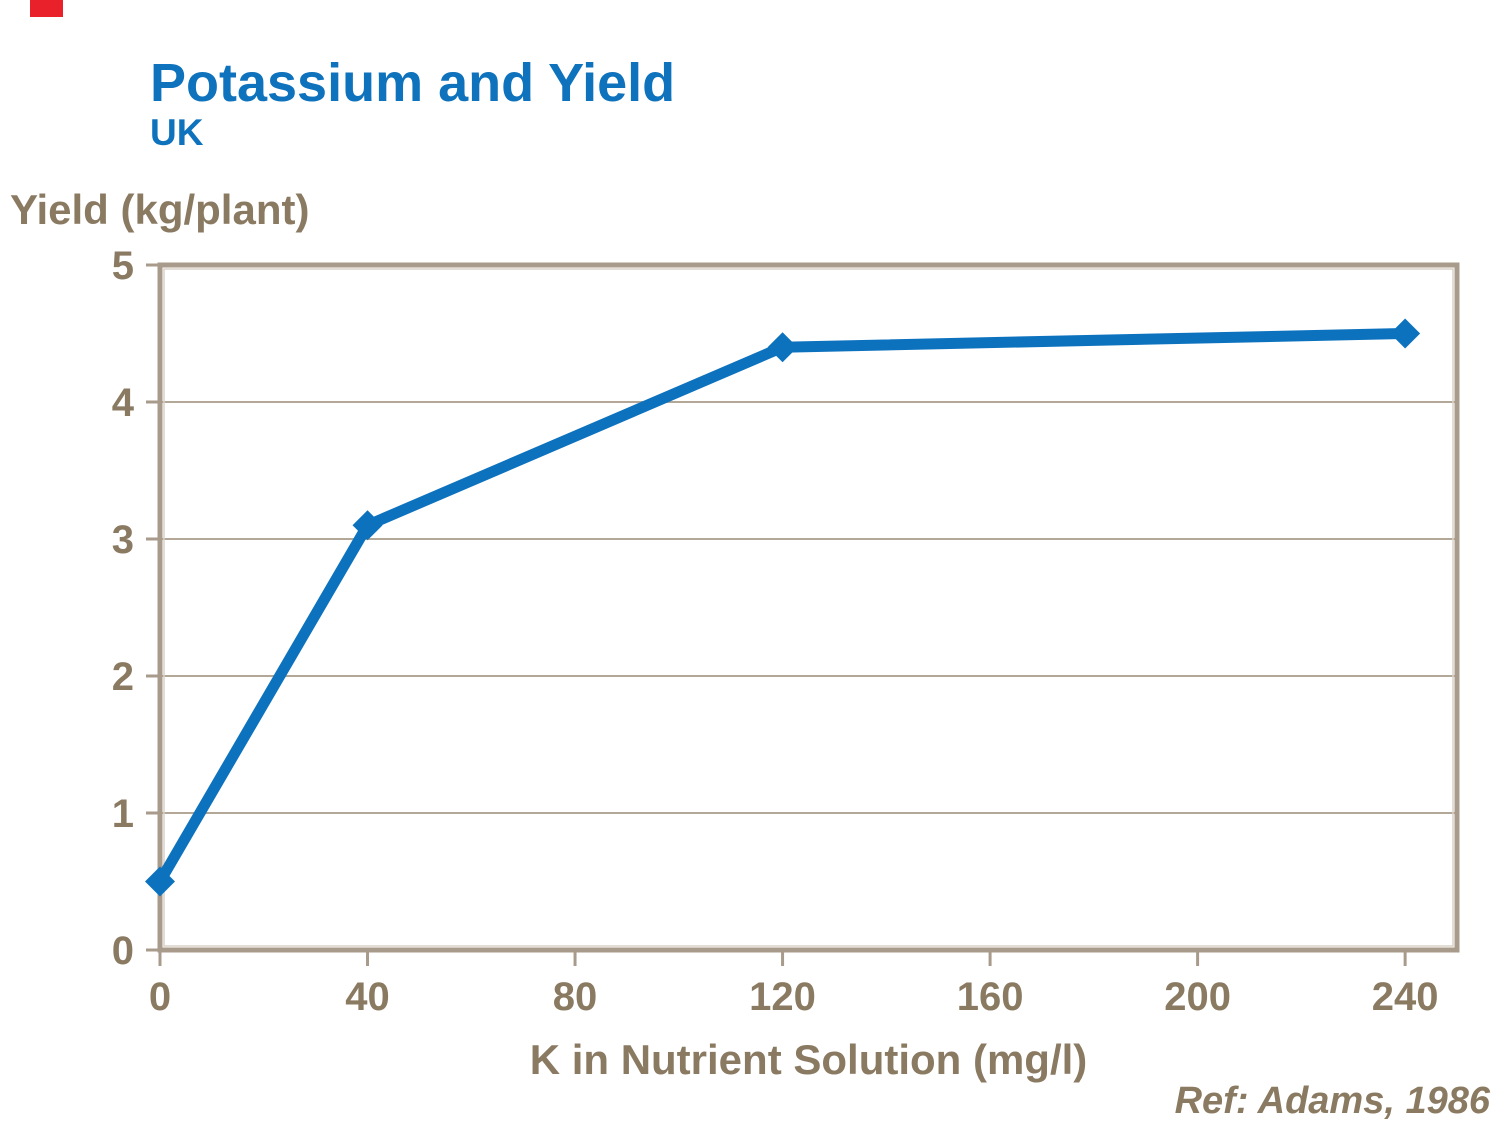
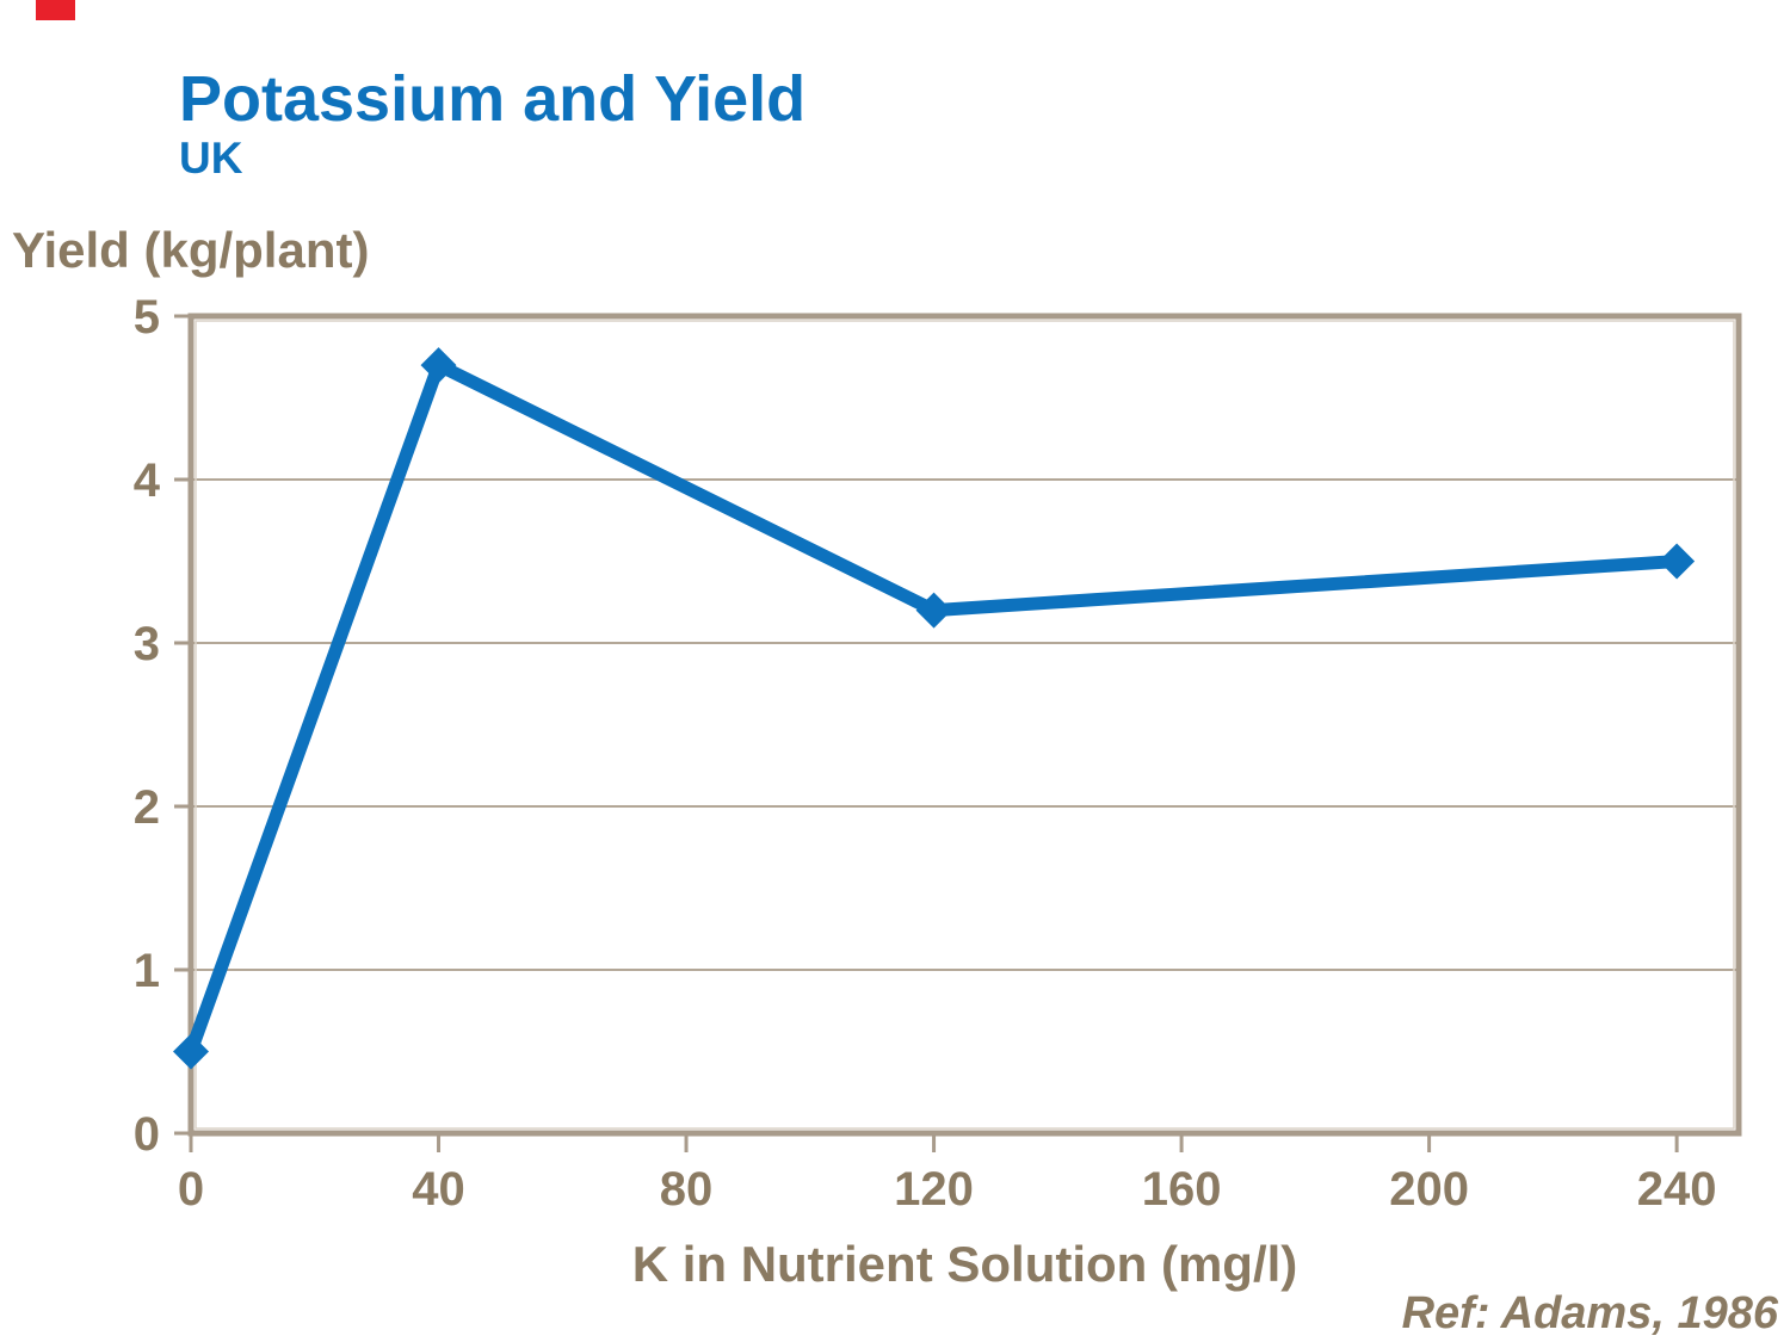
40: 3.1 -> 4.7
120: 4.4 -> 3.2
240: 4.5 -> 3.5
